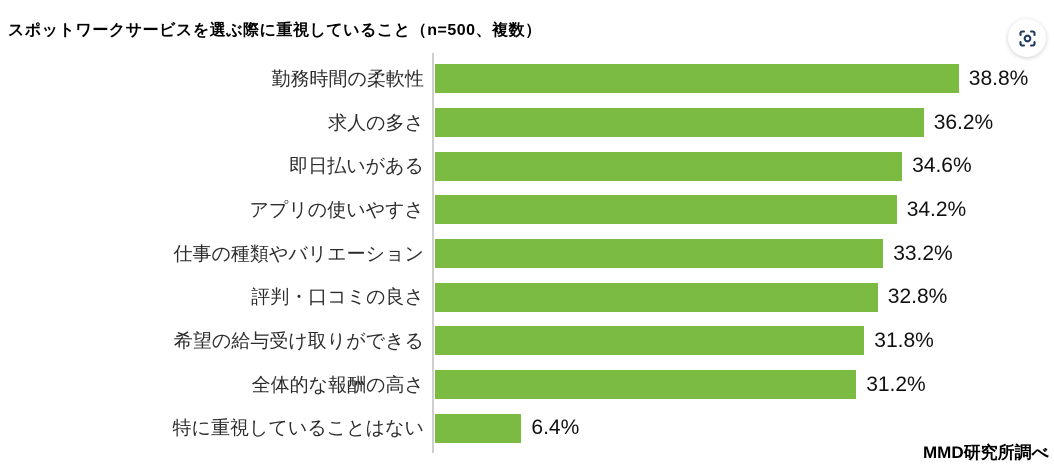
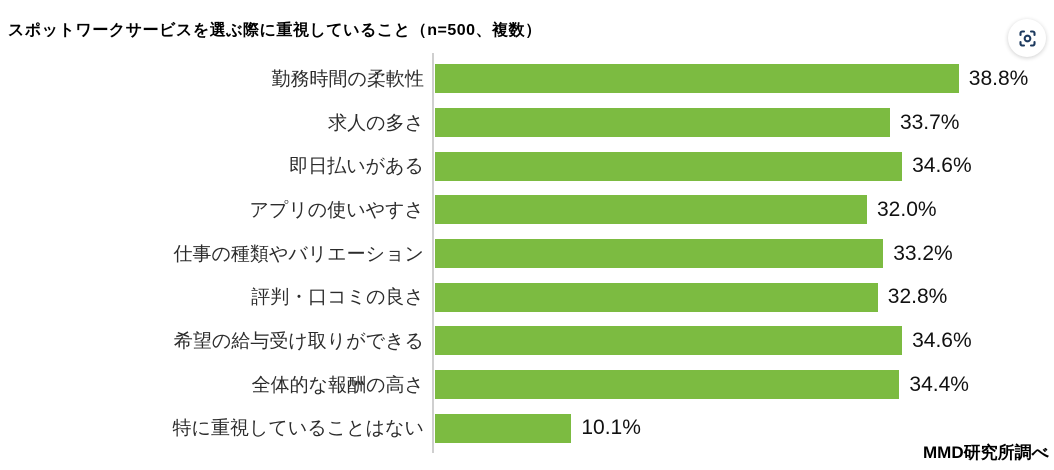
求人の多さ: 36.2% -> 33.7%
アプリの使いやすさ: 34.2% -> 32.0%
希望の給与受け取りができる: 31.8% -> 34.6%
全体的な報酬の高さ: 31.2% -> 34.4%
特に重視していることはない: 6.4% -> 10.1%
